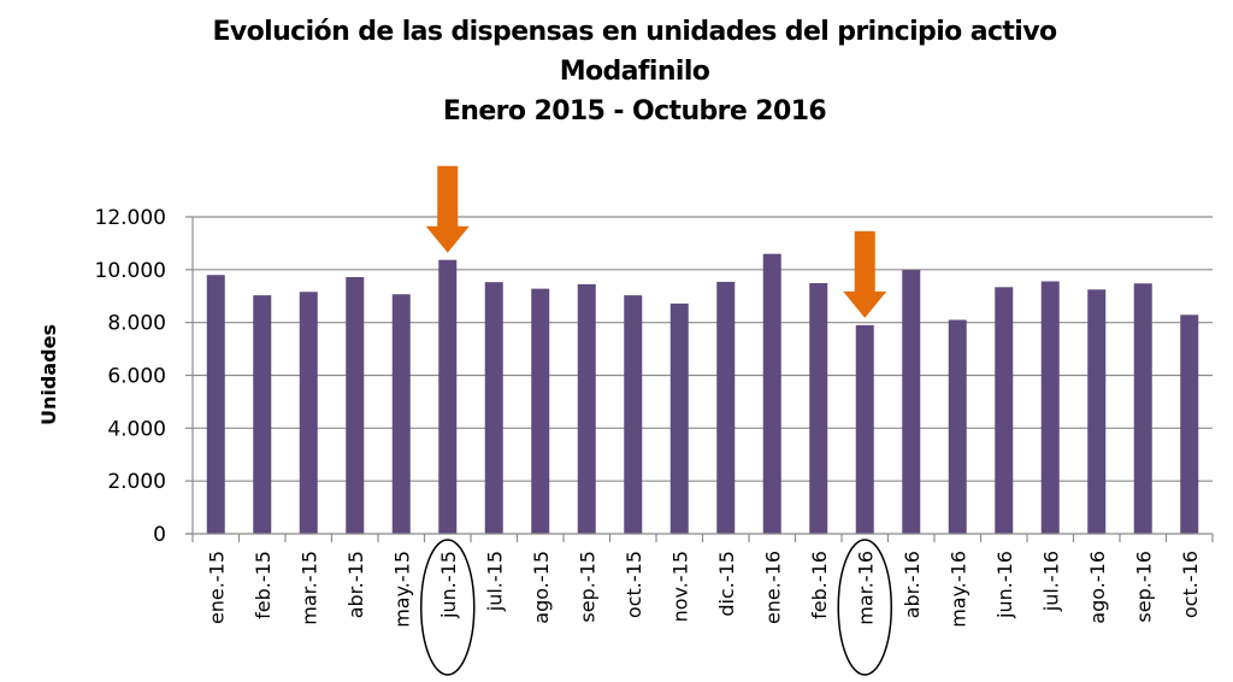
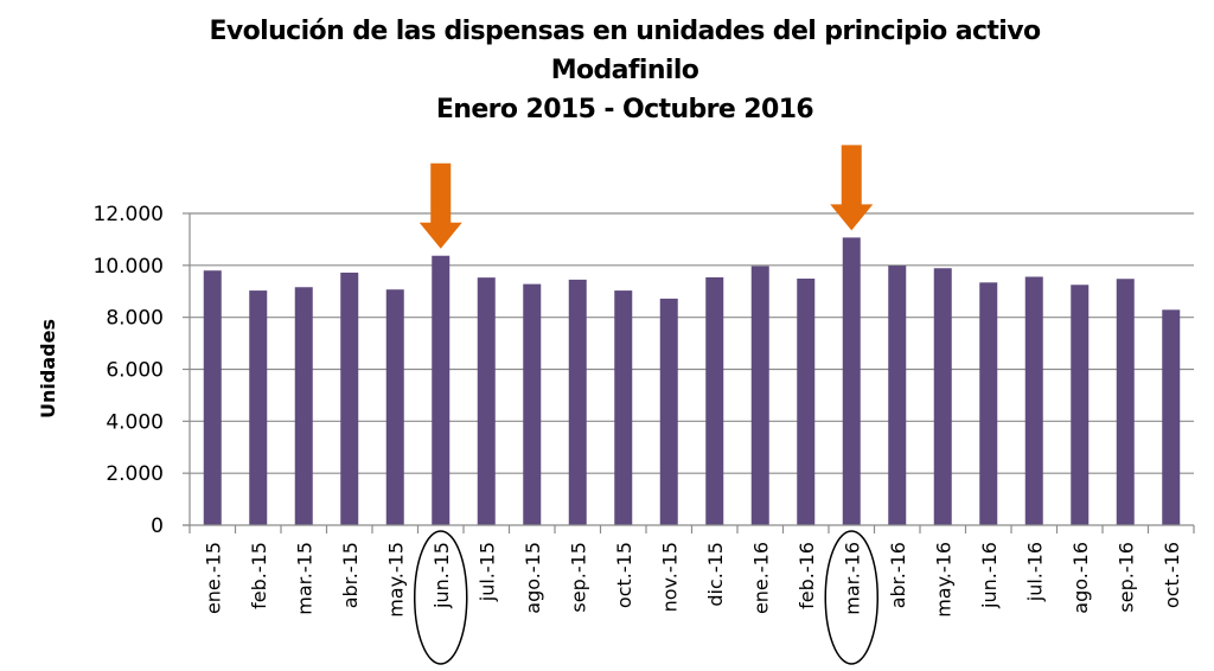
ene.-16: 10600 -> 10000
mar.-16: 7900 -> 11100
may.-16: 8100 -> 9900
